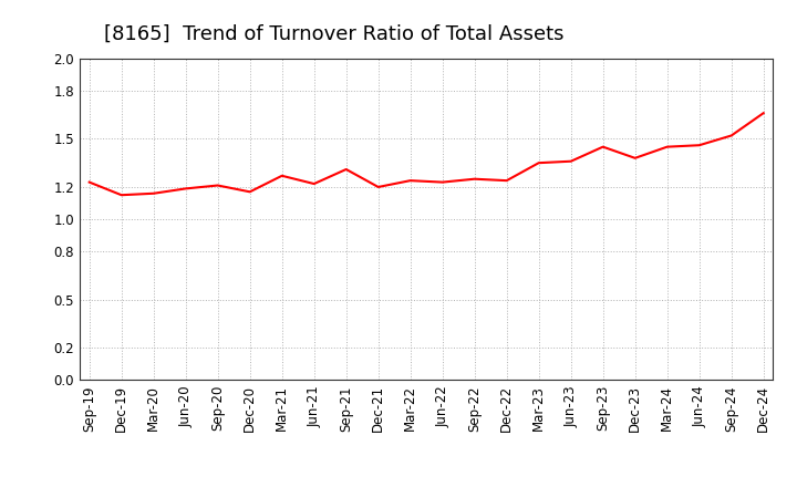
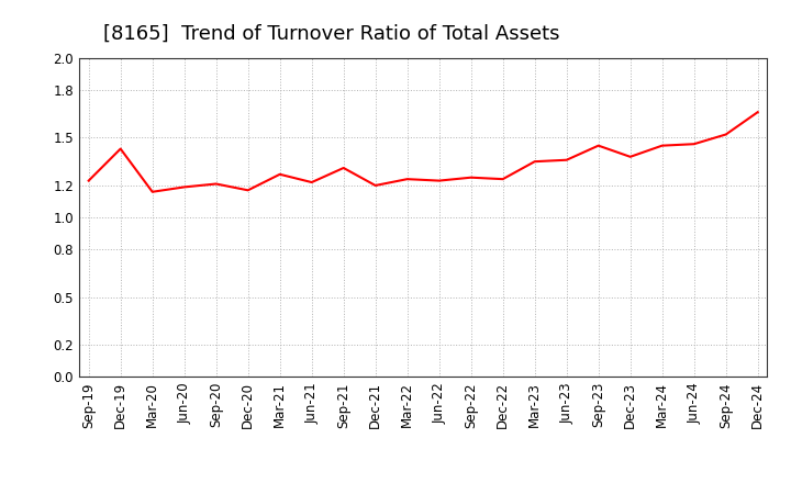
Dec-19: 1.15 -> 1.43
